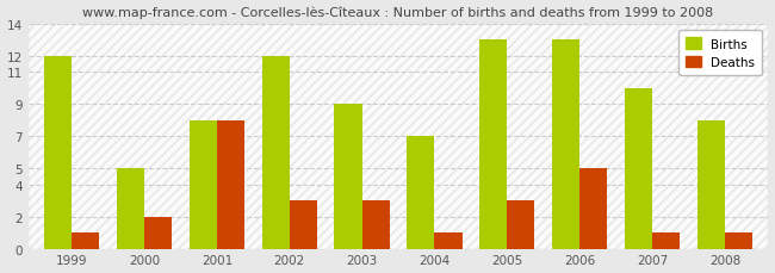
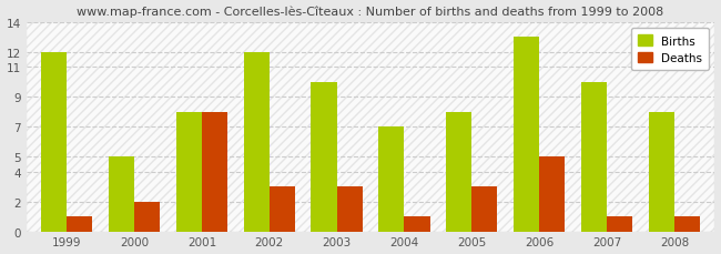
Births/2003: 9 -> 10
Births/2005: 13 -> 8
